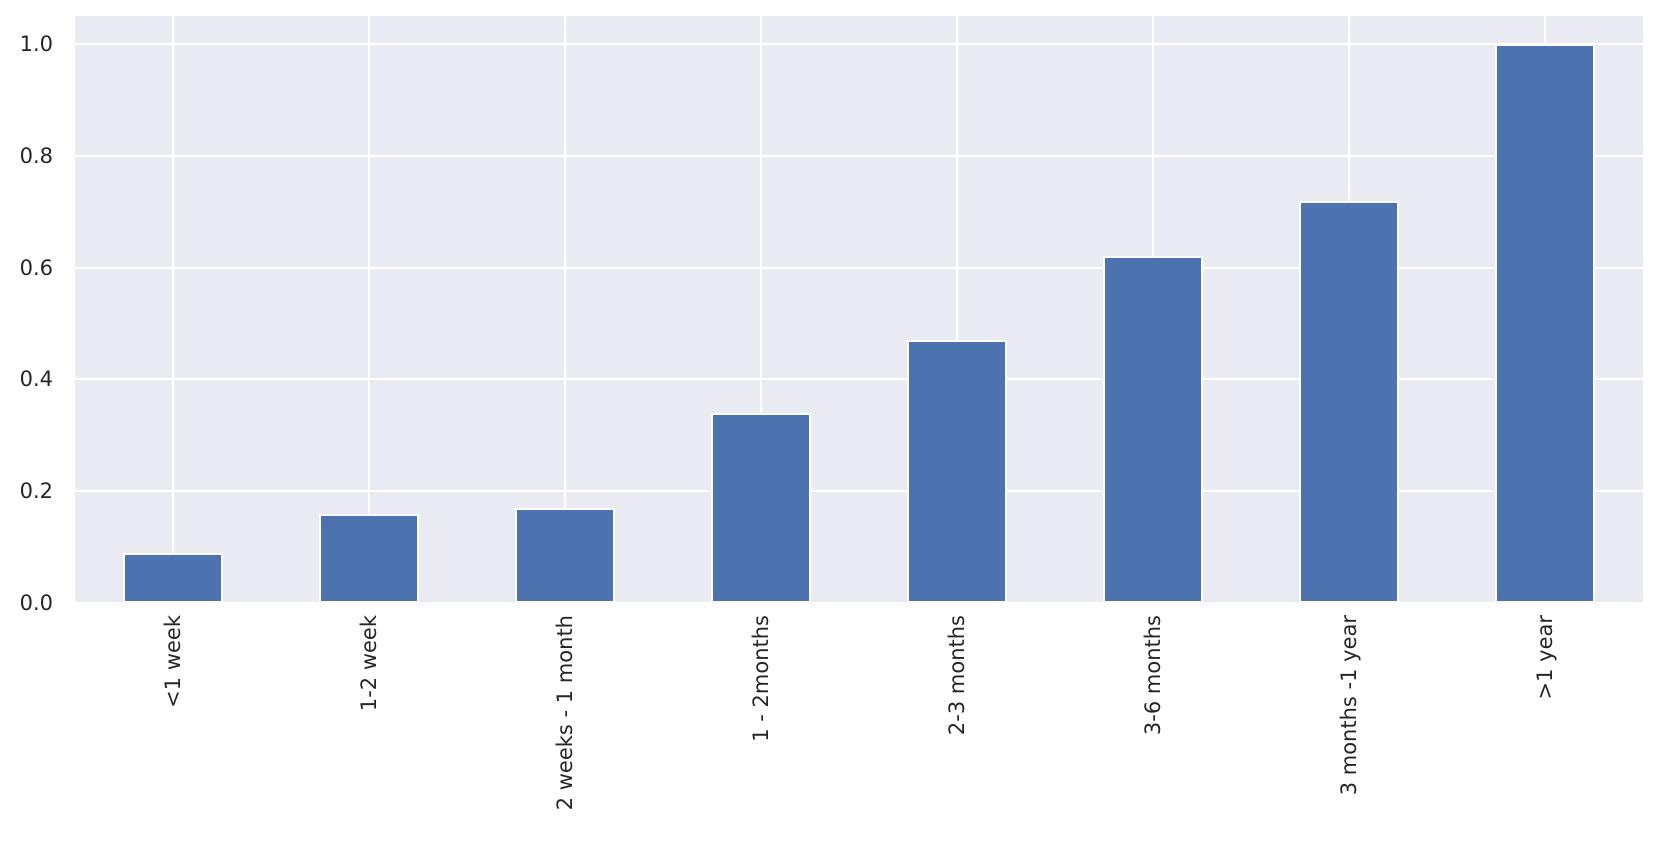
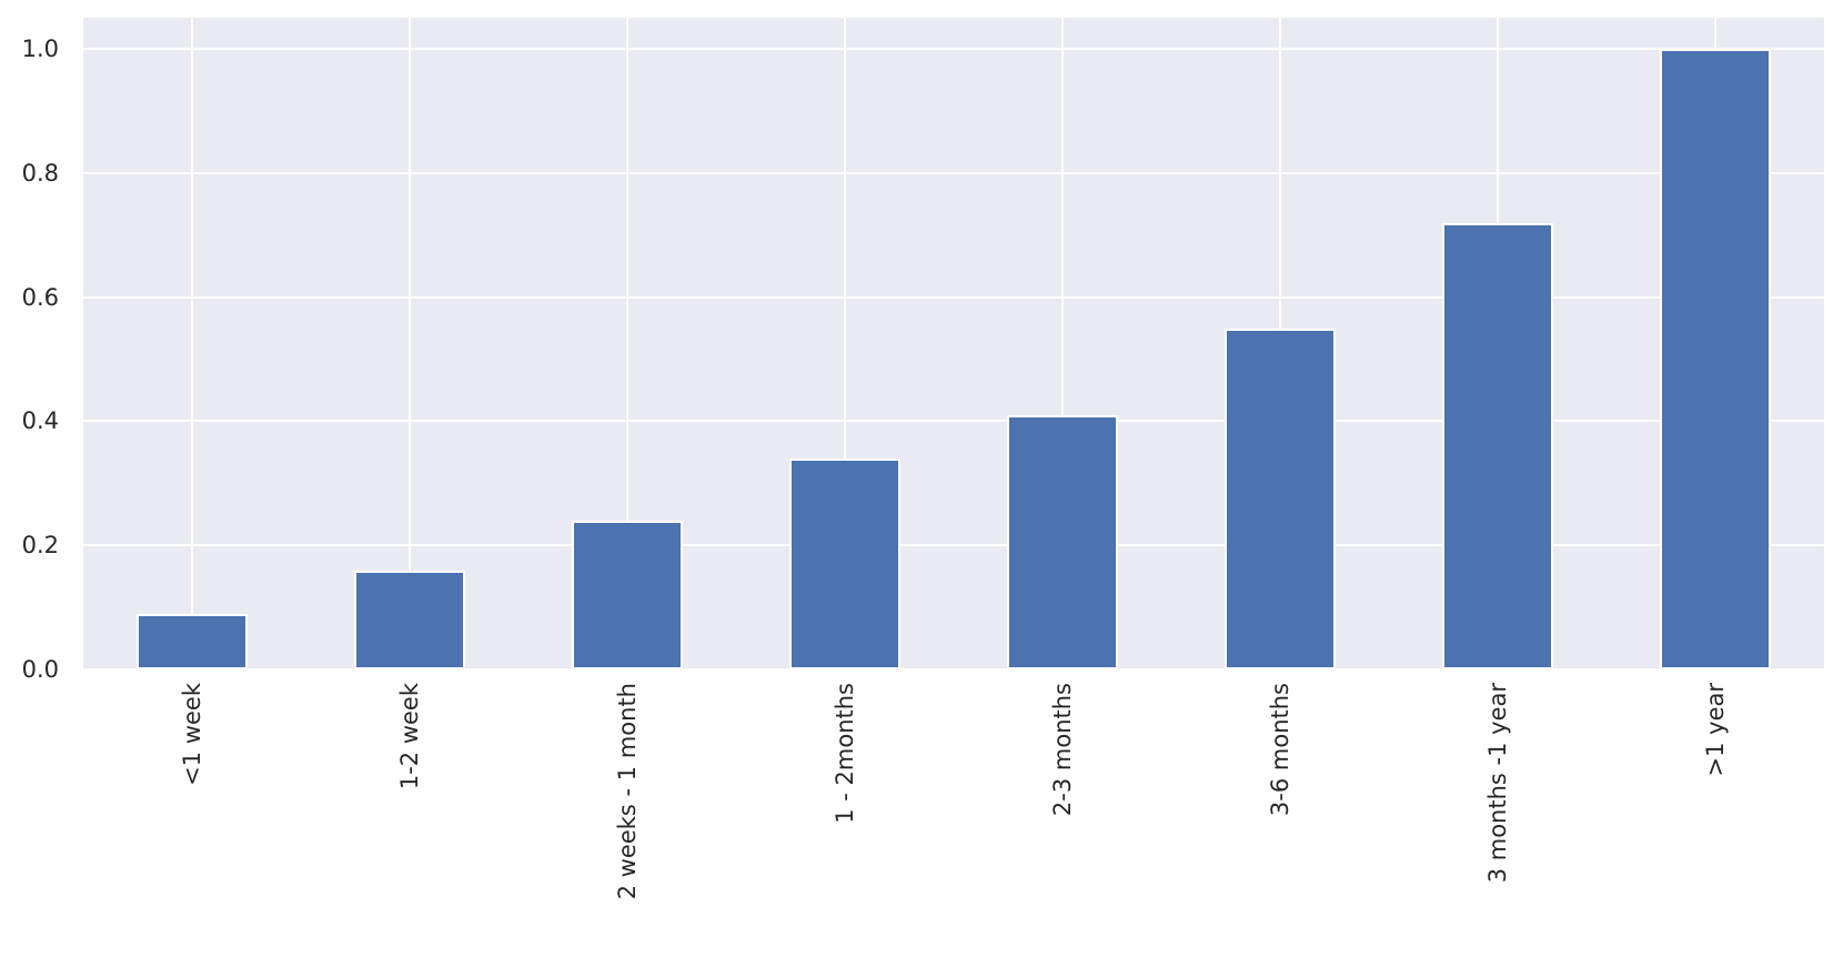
2 weeks - 1 month: 0.17 -> 0.24
2-3 months: 0.47 -> 0.41
3-6 months: 0.62 -> 0.55
